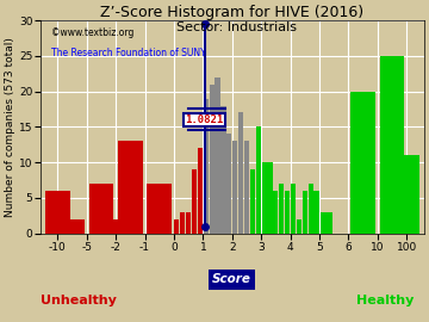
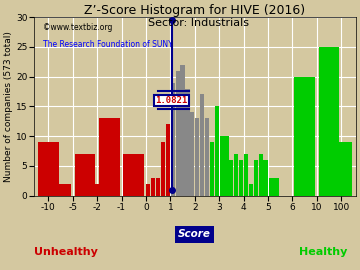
-10: 6 -> 9
100: 11 -> 9
